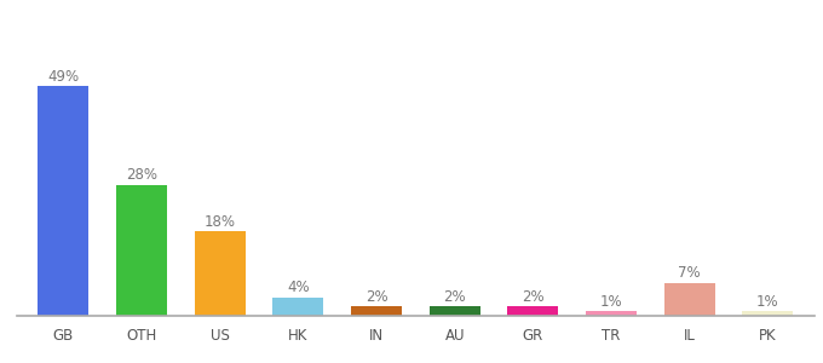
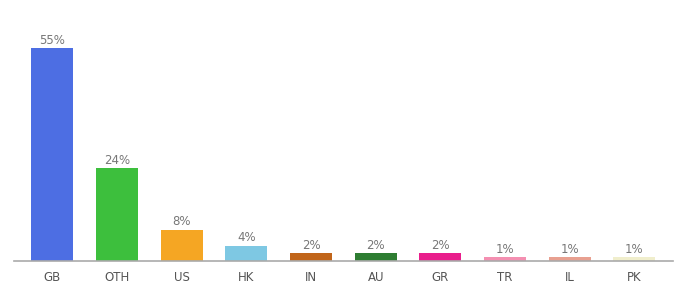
GB: 49% -> 55%
OTH: 28% -> 24%
US: 18% -> 8%
IL: 7% -> 1%
